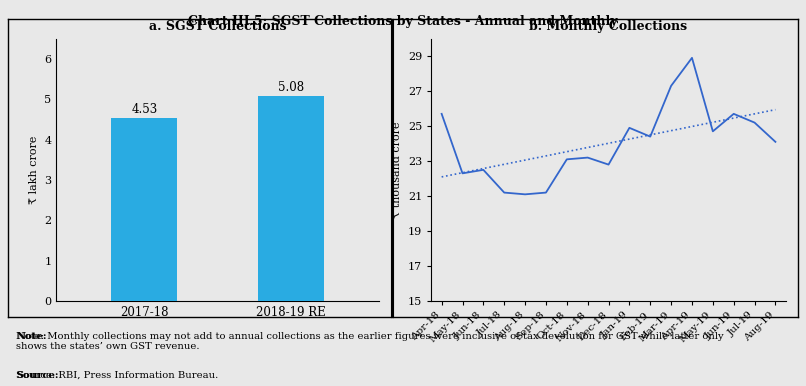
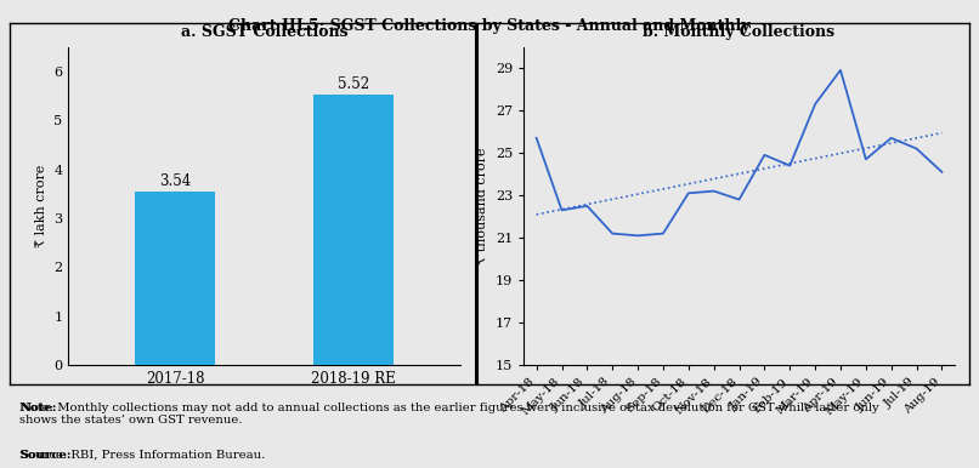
2017-18: 4.53 -> 3.54
2018-19 RE: 5.08 -> 5.52
